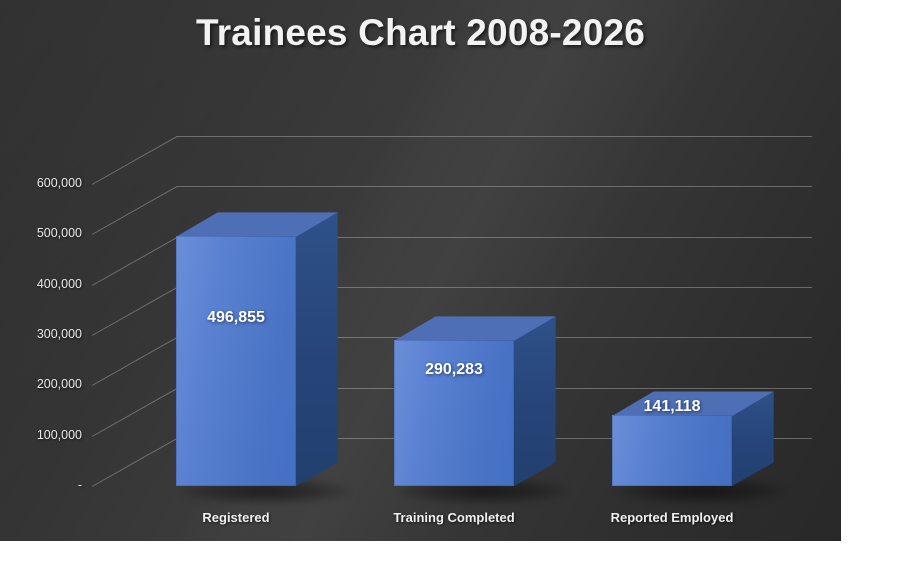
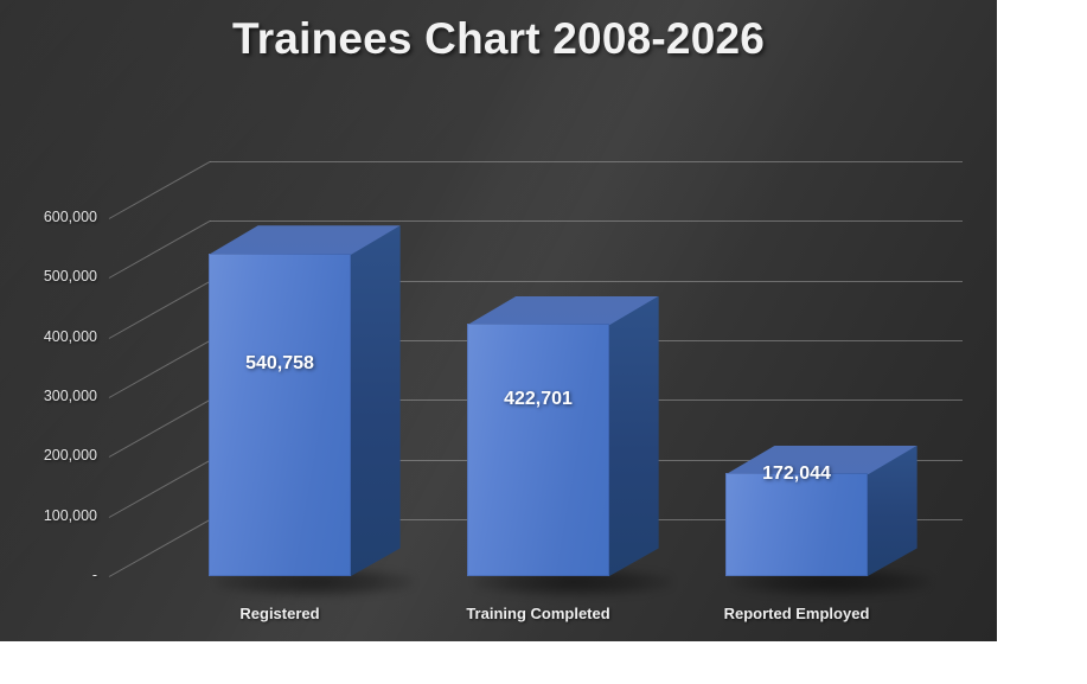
Registered: 496,855 -> 540,758
Training Completed: 290,283 -> 422,701
Reported Employed: 141,118 -> 172,044
